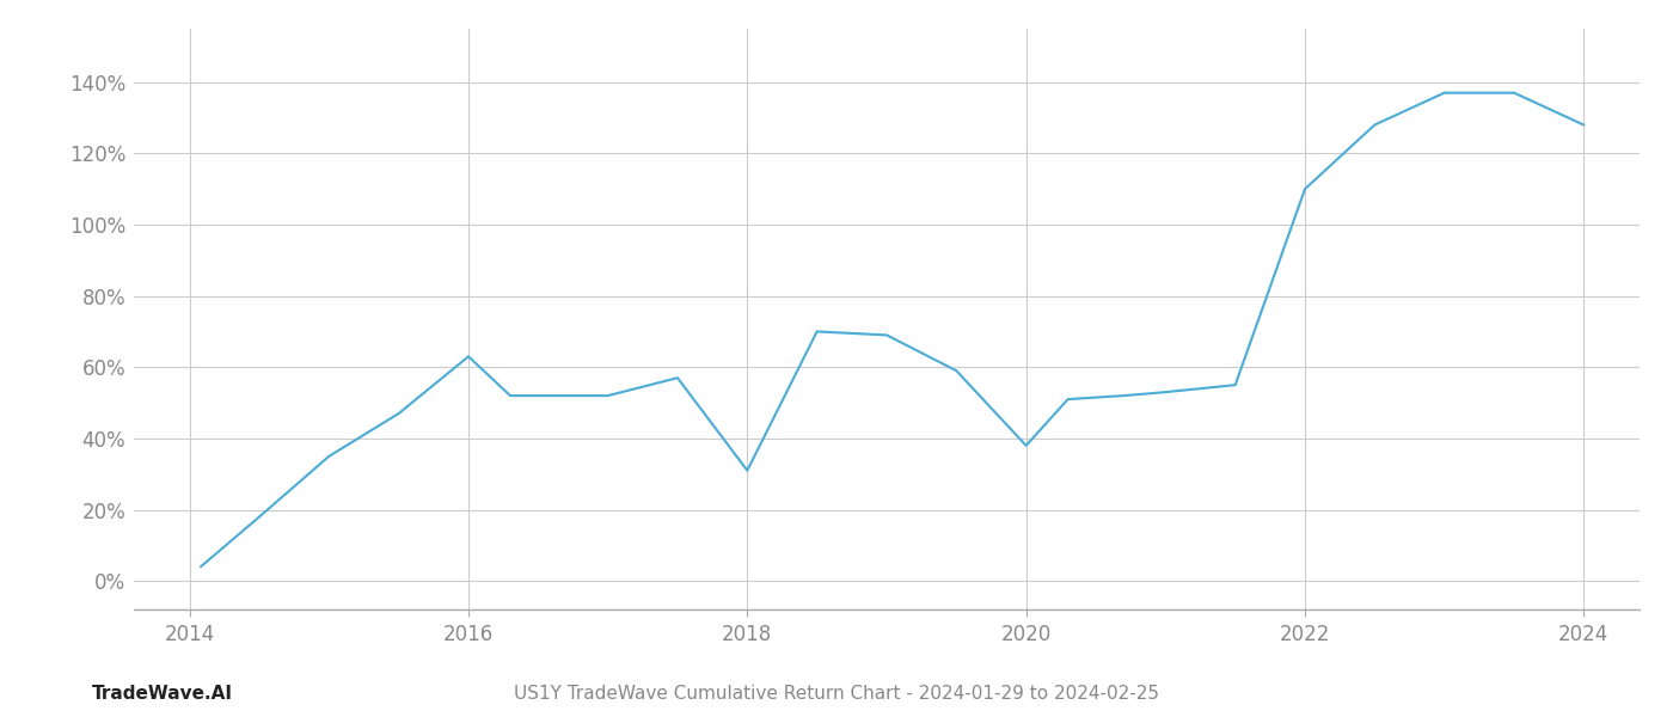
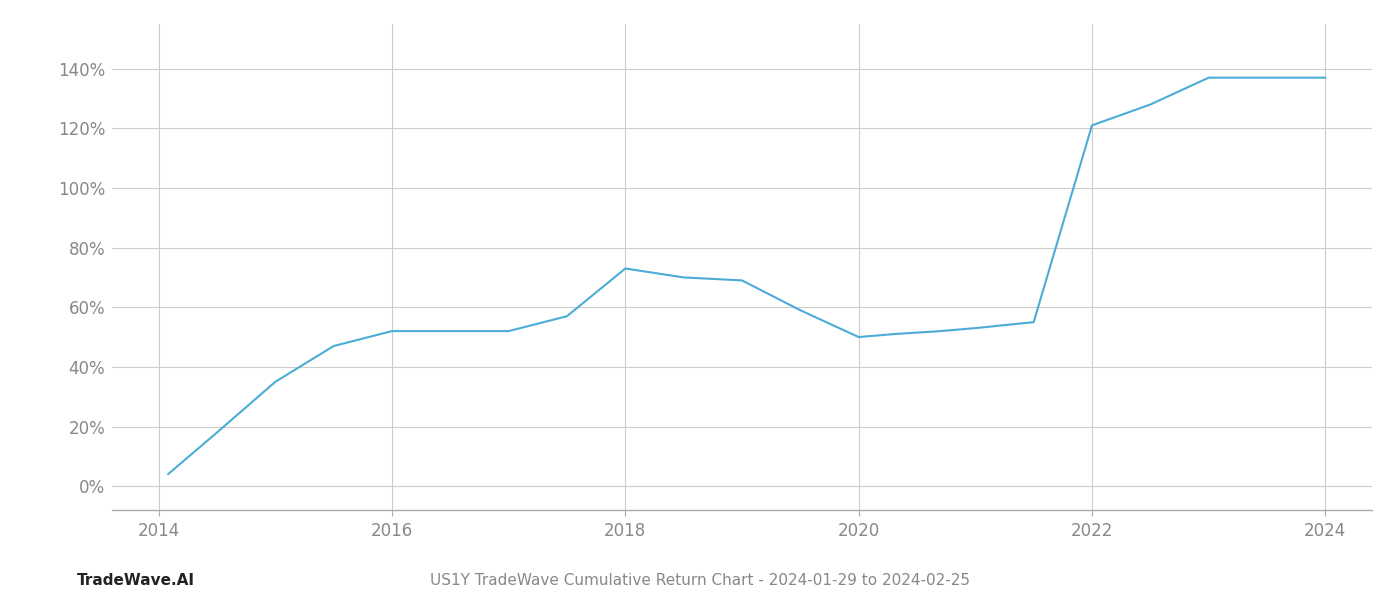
2016: 63% -> 52%
2018: 31% -> 73%
2020: 38% -> 50%
2022: 110% -> 121%
2024: 128% -> 137%
